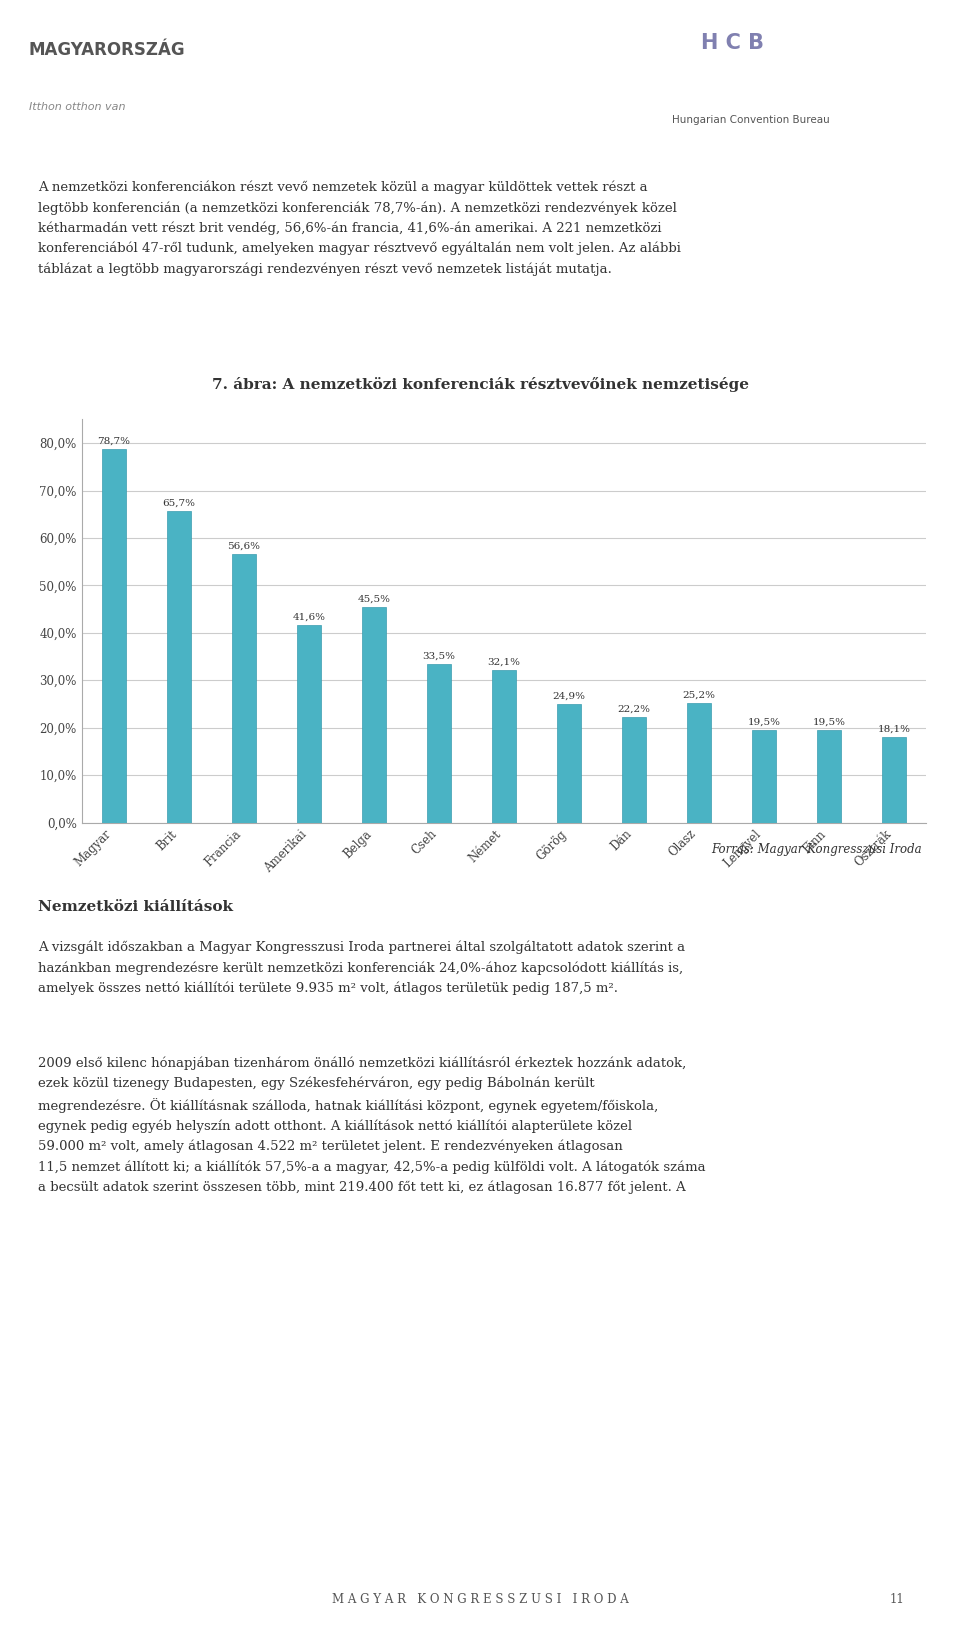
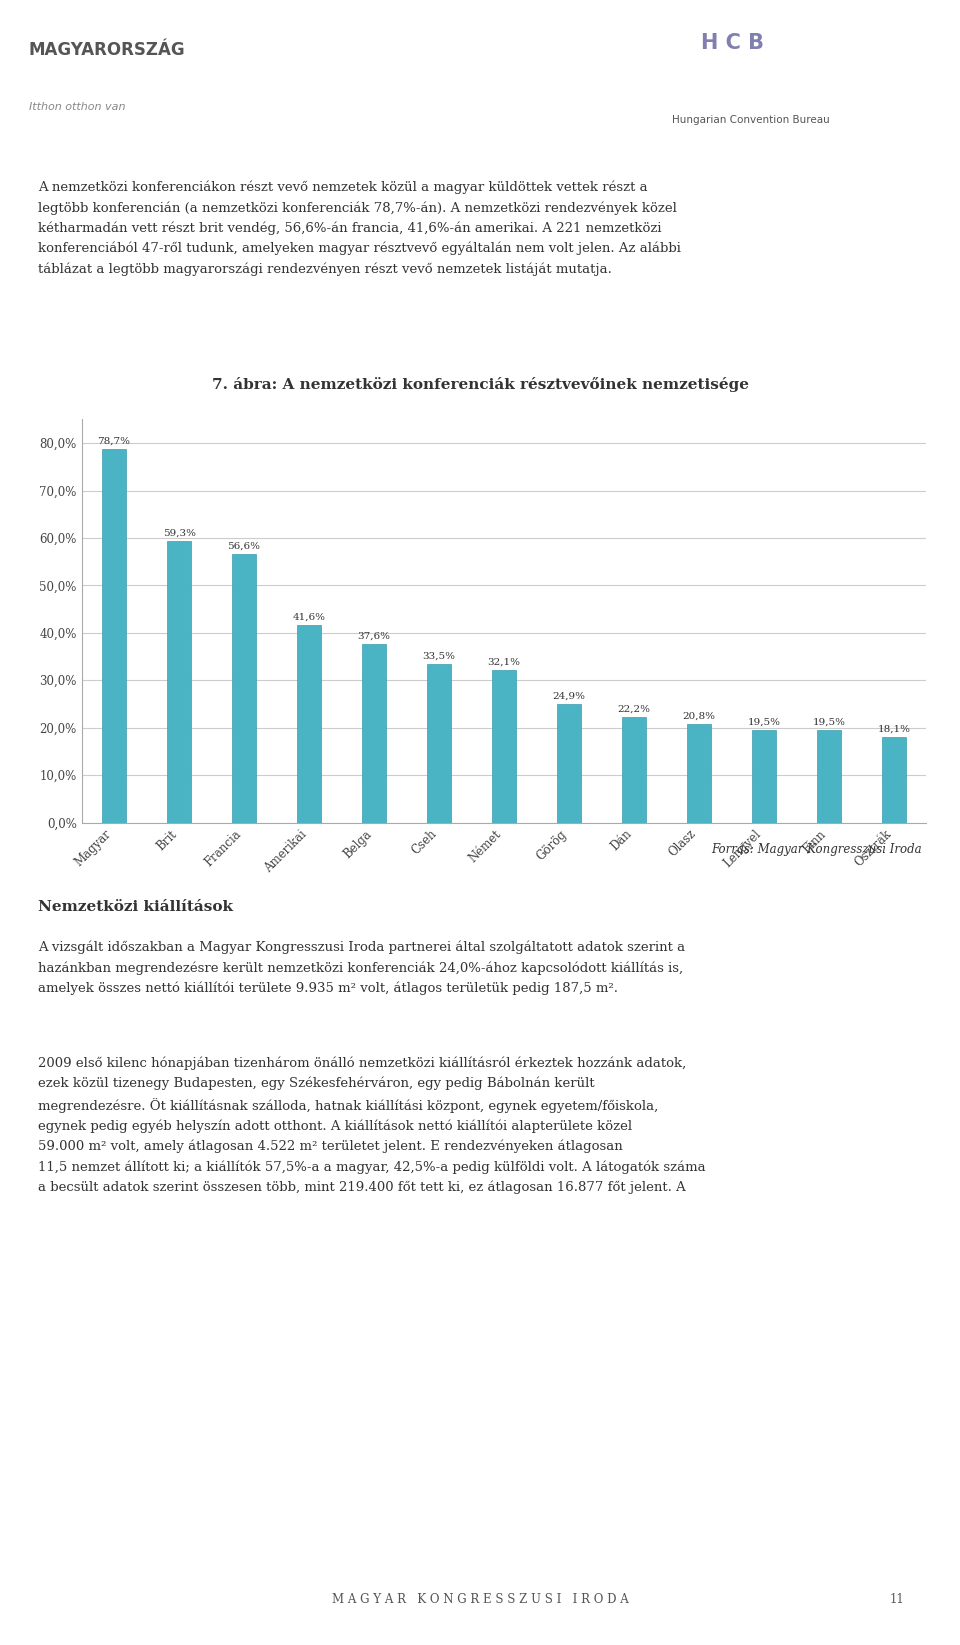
Brit: 65,7% -> 59,3%
Belga: 45,5% -> 37,6%
Olasz: 25,2% -> 20,8%
